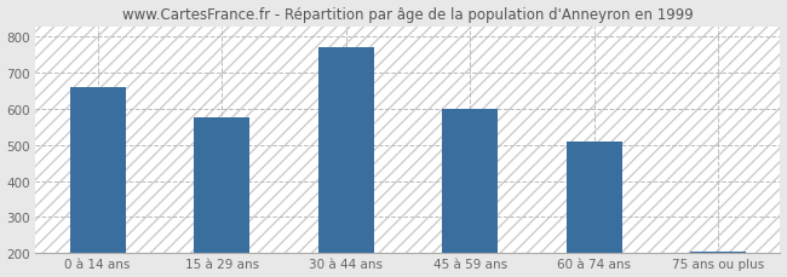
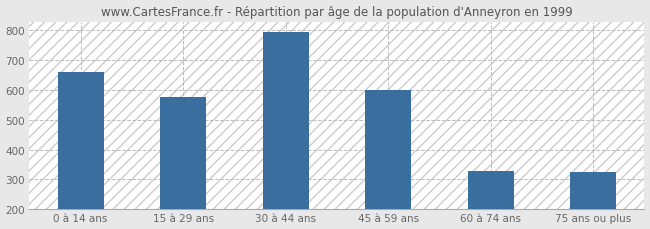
30 à 44 ans: 771 -> 795
60 à 74 ans: 510 -> 330
75 ans ou plus: 205 -> 325
